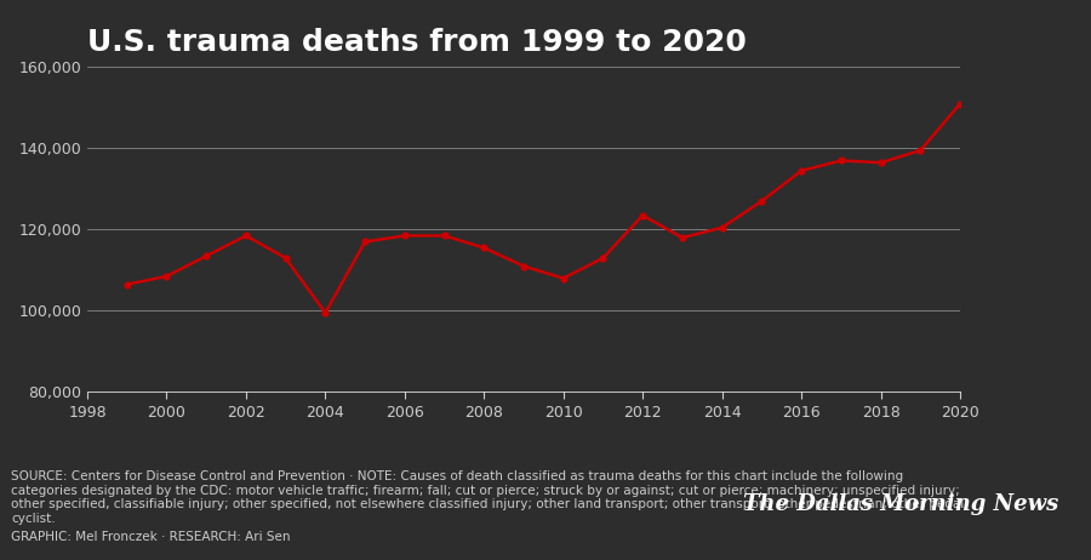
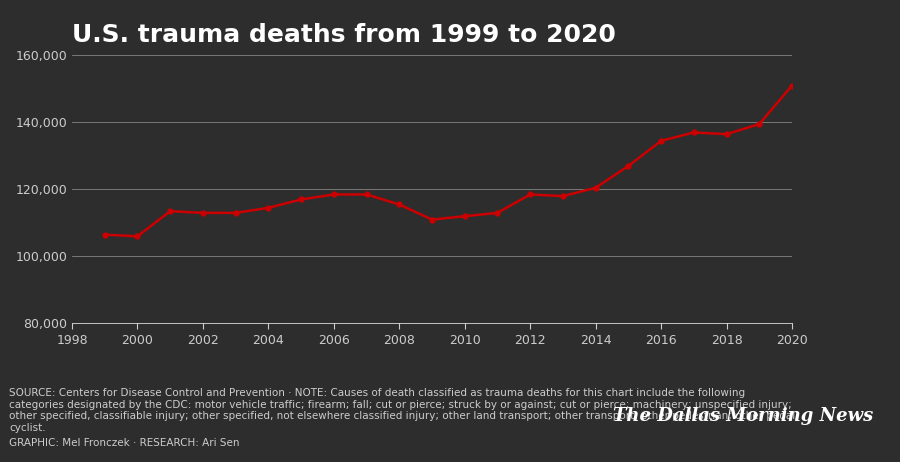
2000: 108,500 -> 106,000
2002: 118,500 -> 113,000
2004: 99,500 -> 114,500
2010: 108,000 -> 112,000
2012: 123,500 -> 118,500
